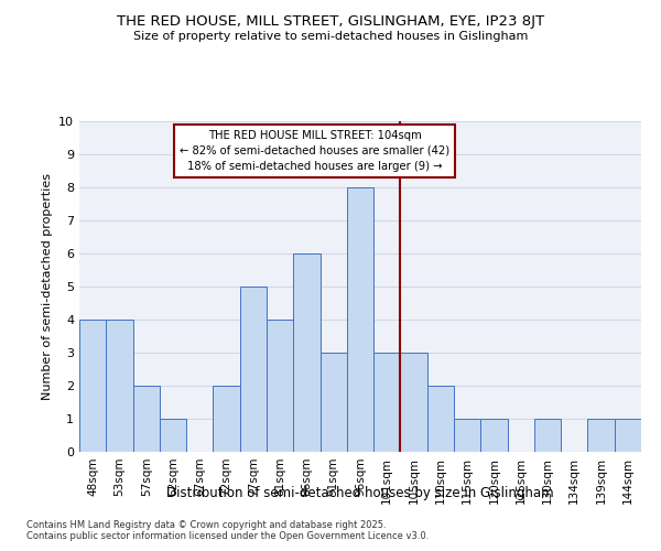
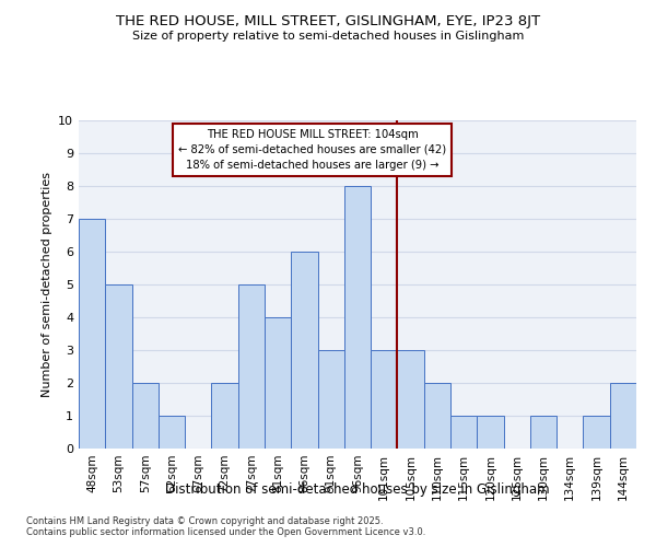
48sqm: 4 -> 7
53sqm: 4 -> 5
144sqm: 1 -> 2
